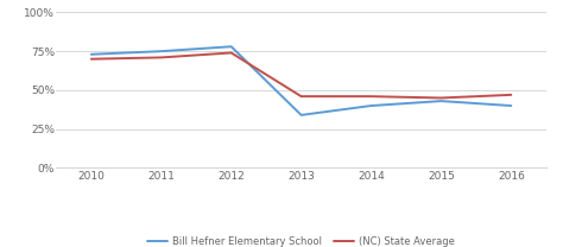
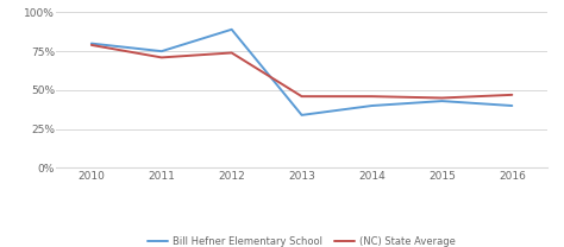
Bill Hefner Elementary School/2010: 73% -> 80%
(NC) State Average/2010: 70% -> 79%
Bill Hefner Elementary School/2012: 78% -> 89%
